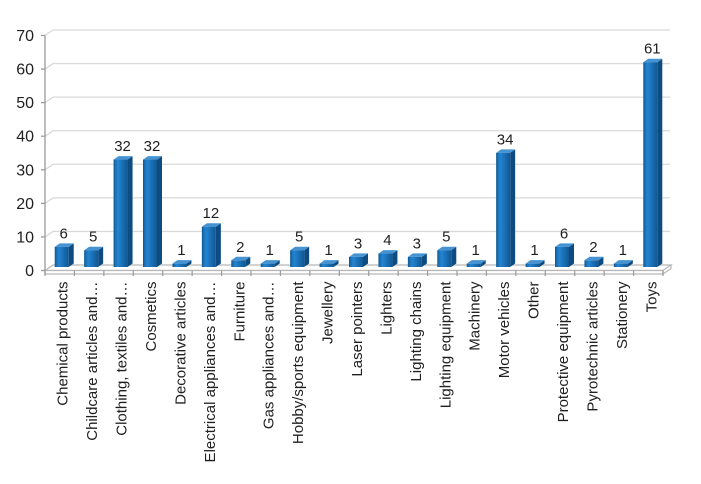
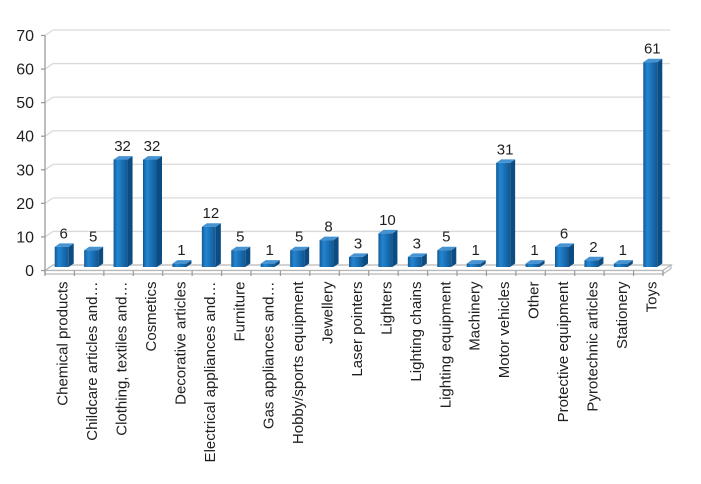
Furniture: 2 -> 5
Jewellery: 1 -> 8
Lighters: 4 -> 10
Motor vehicles: 34 -> 31
